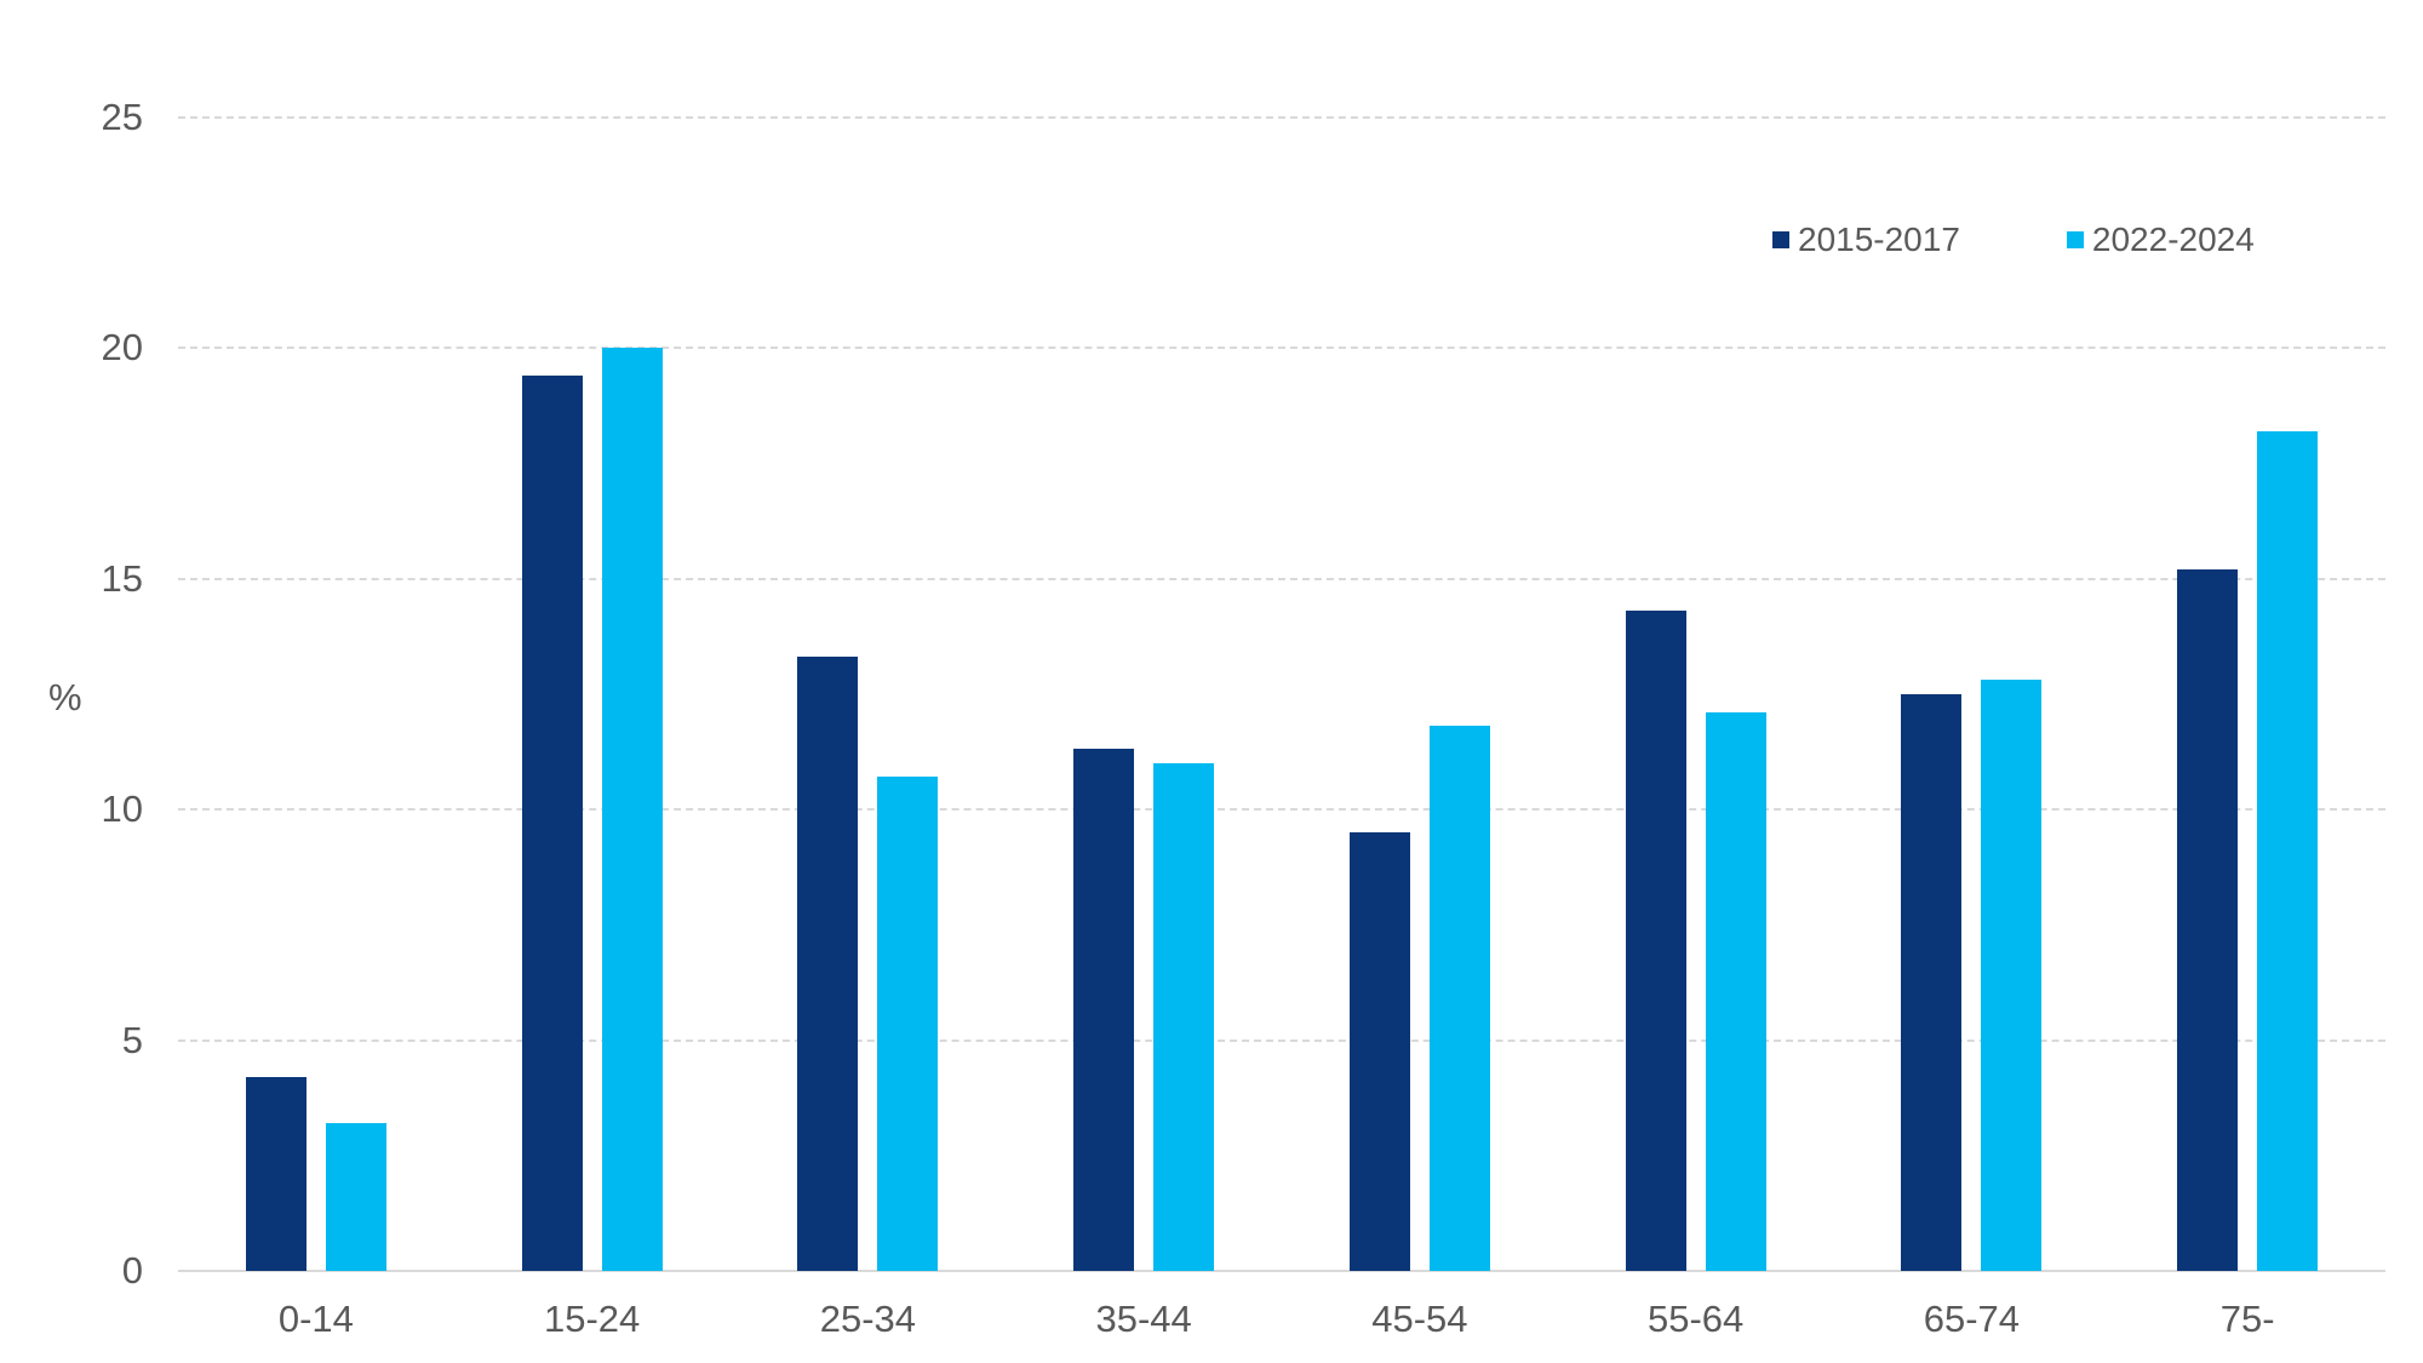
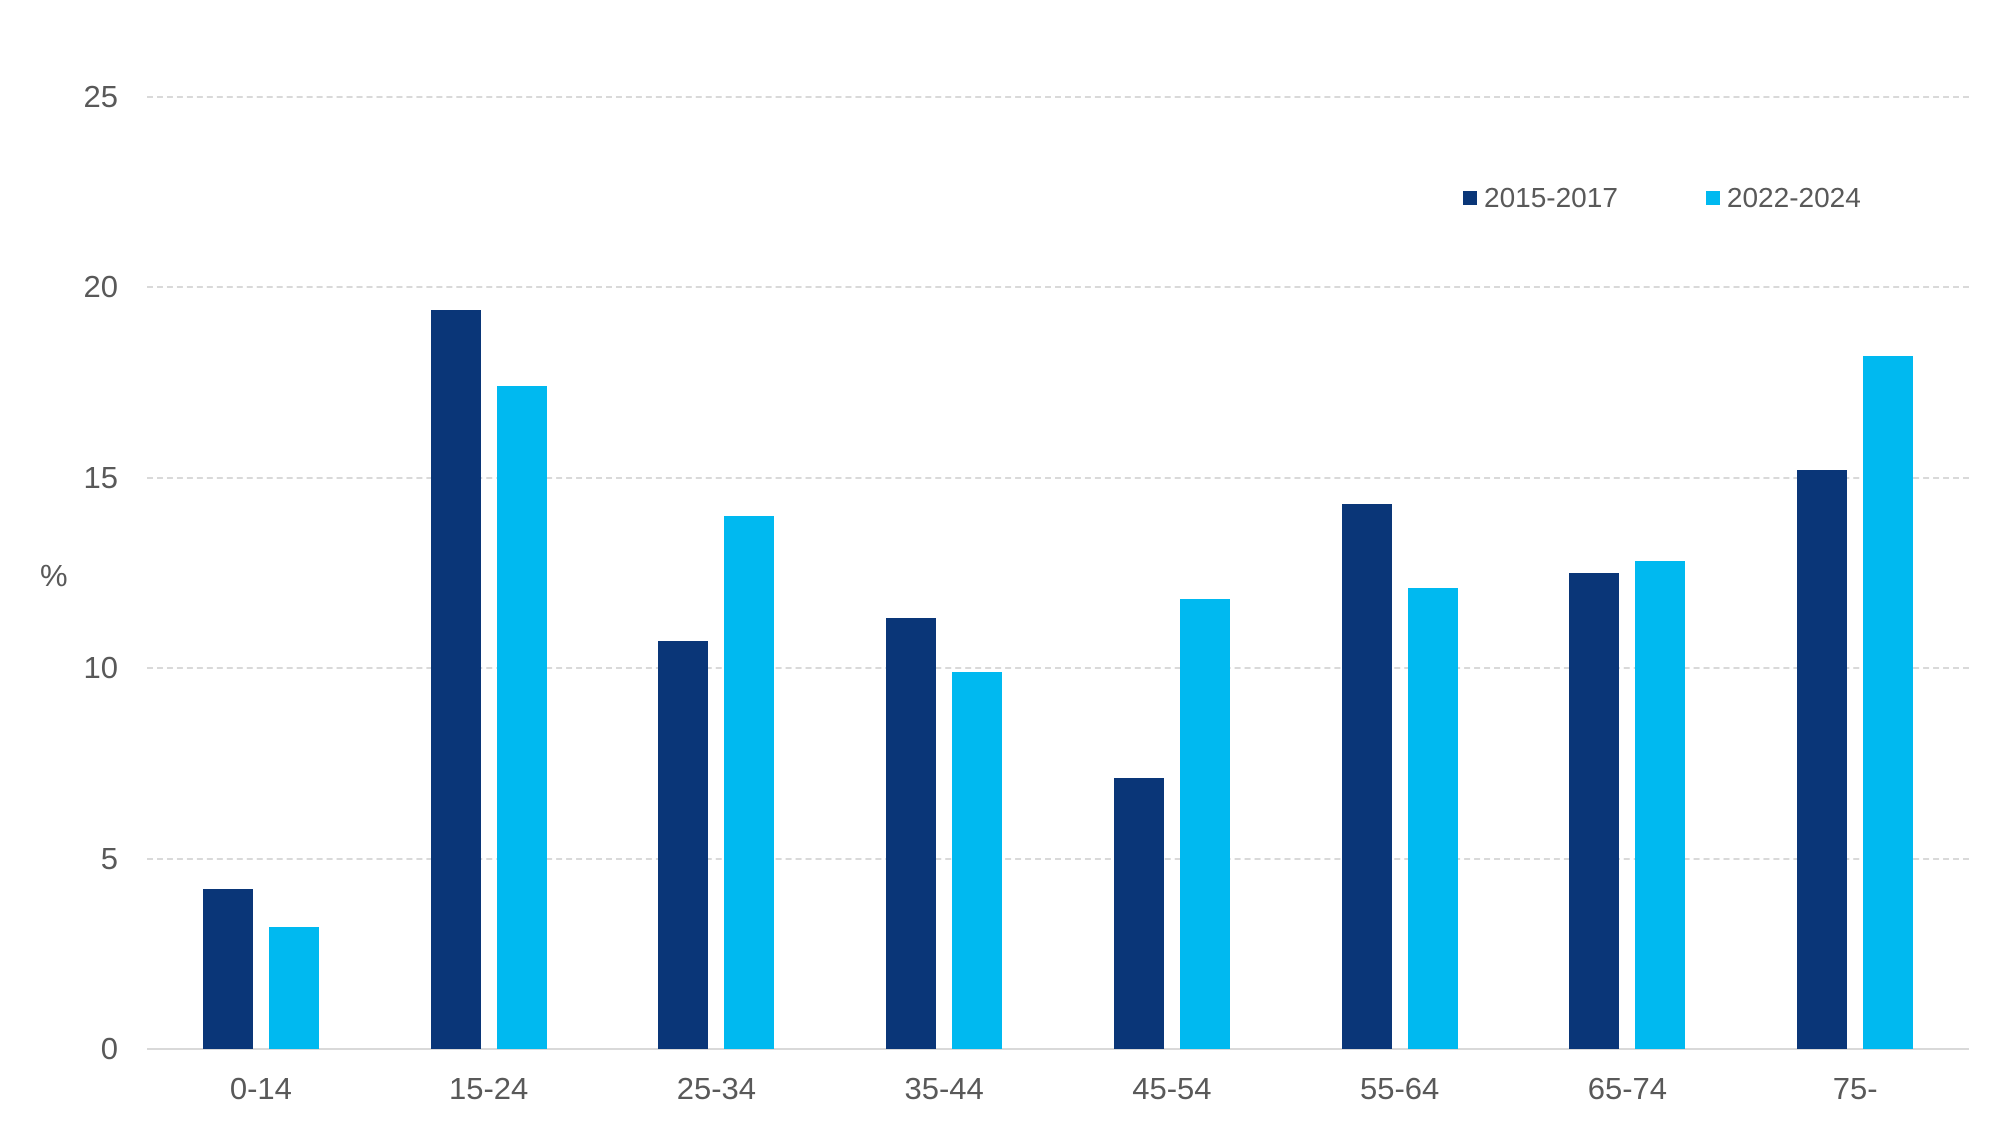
2022-2024/15-24: 20.0 -> 17.4
2015-2017/25-34: 13.3 -> 10.7
2022-2024/25-34: 10.7 -> 14.0
2022-2024/35-44: 11.0 -> 9.9
2015-2017/45-54: 9.5 -> 7.1
